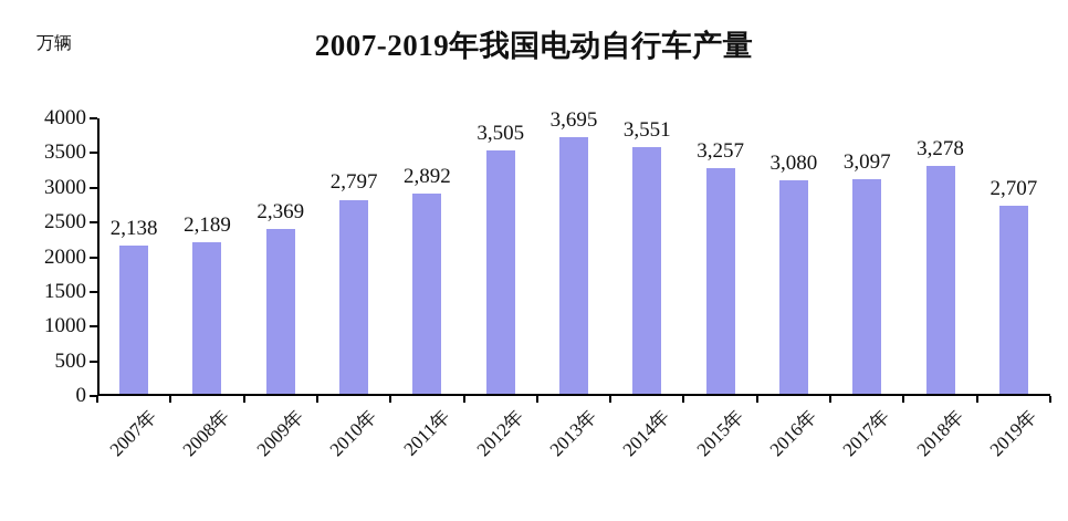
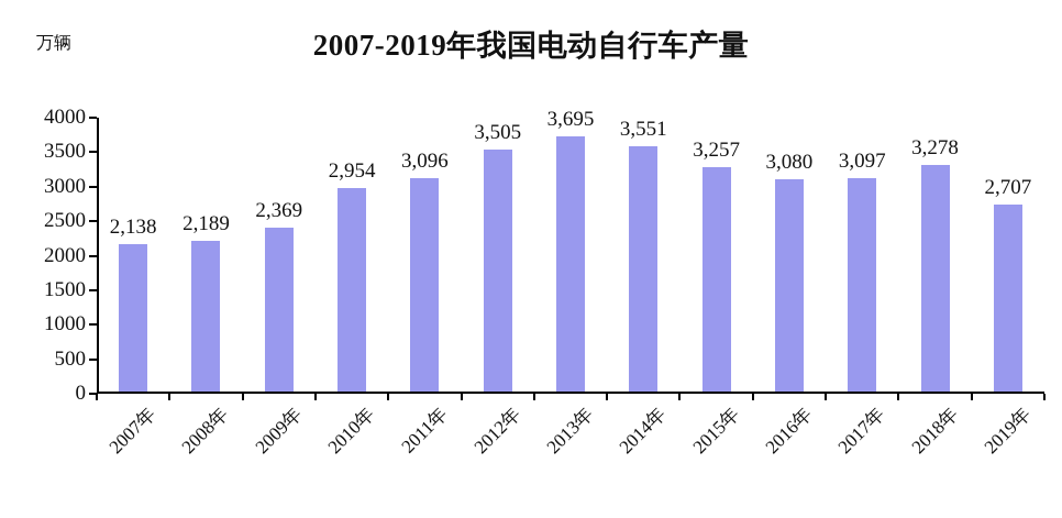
2010年: 2,797 -> 2,954
2011年: 2,892 -> 3,096
